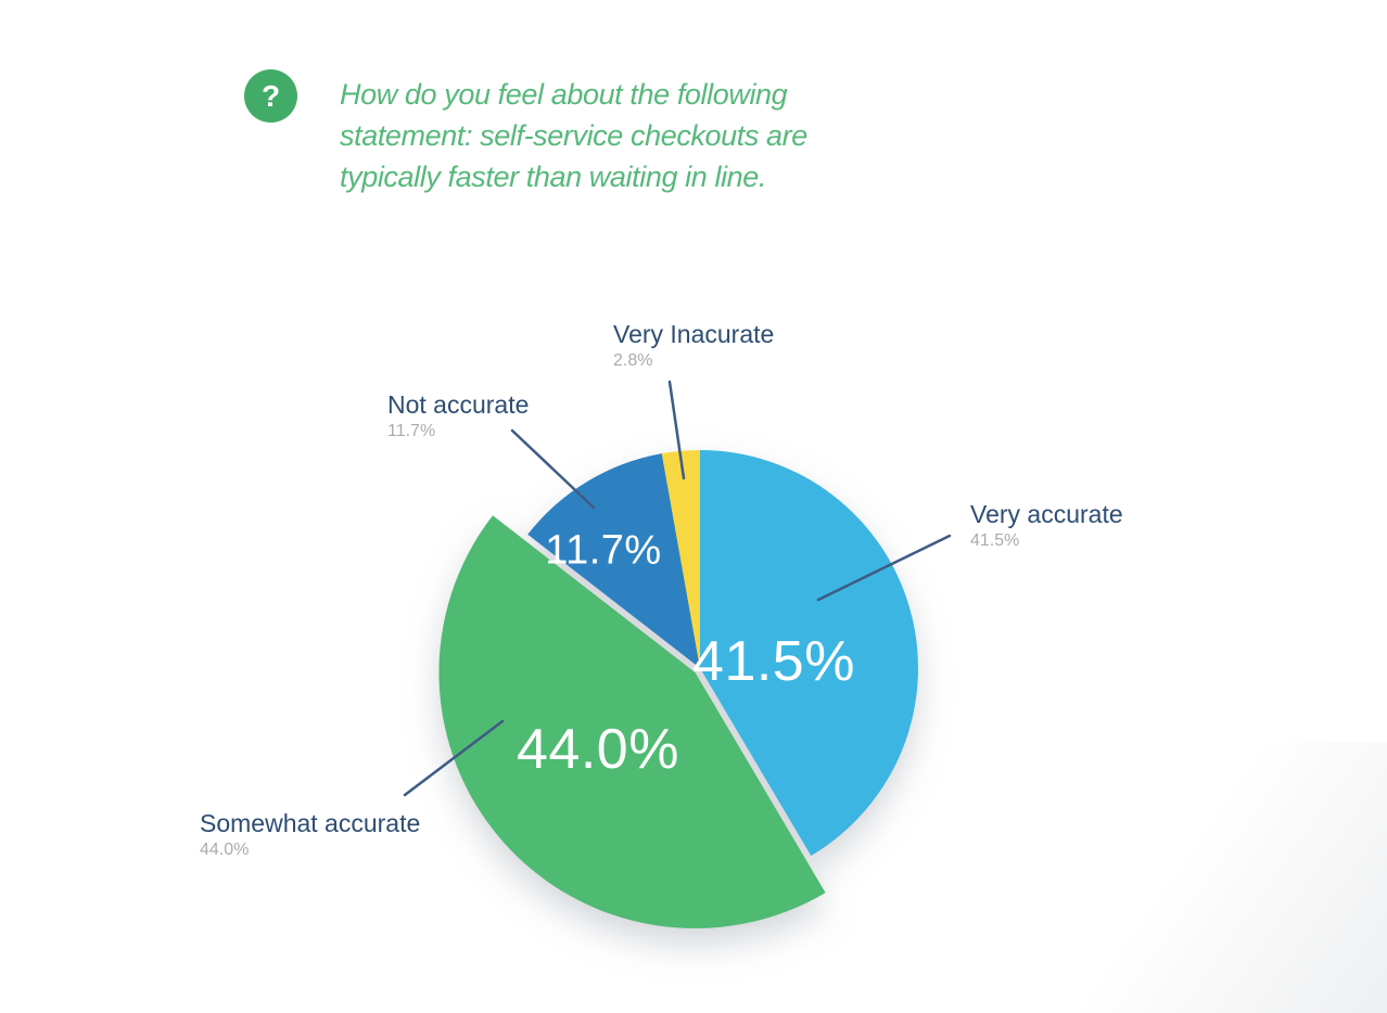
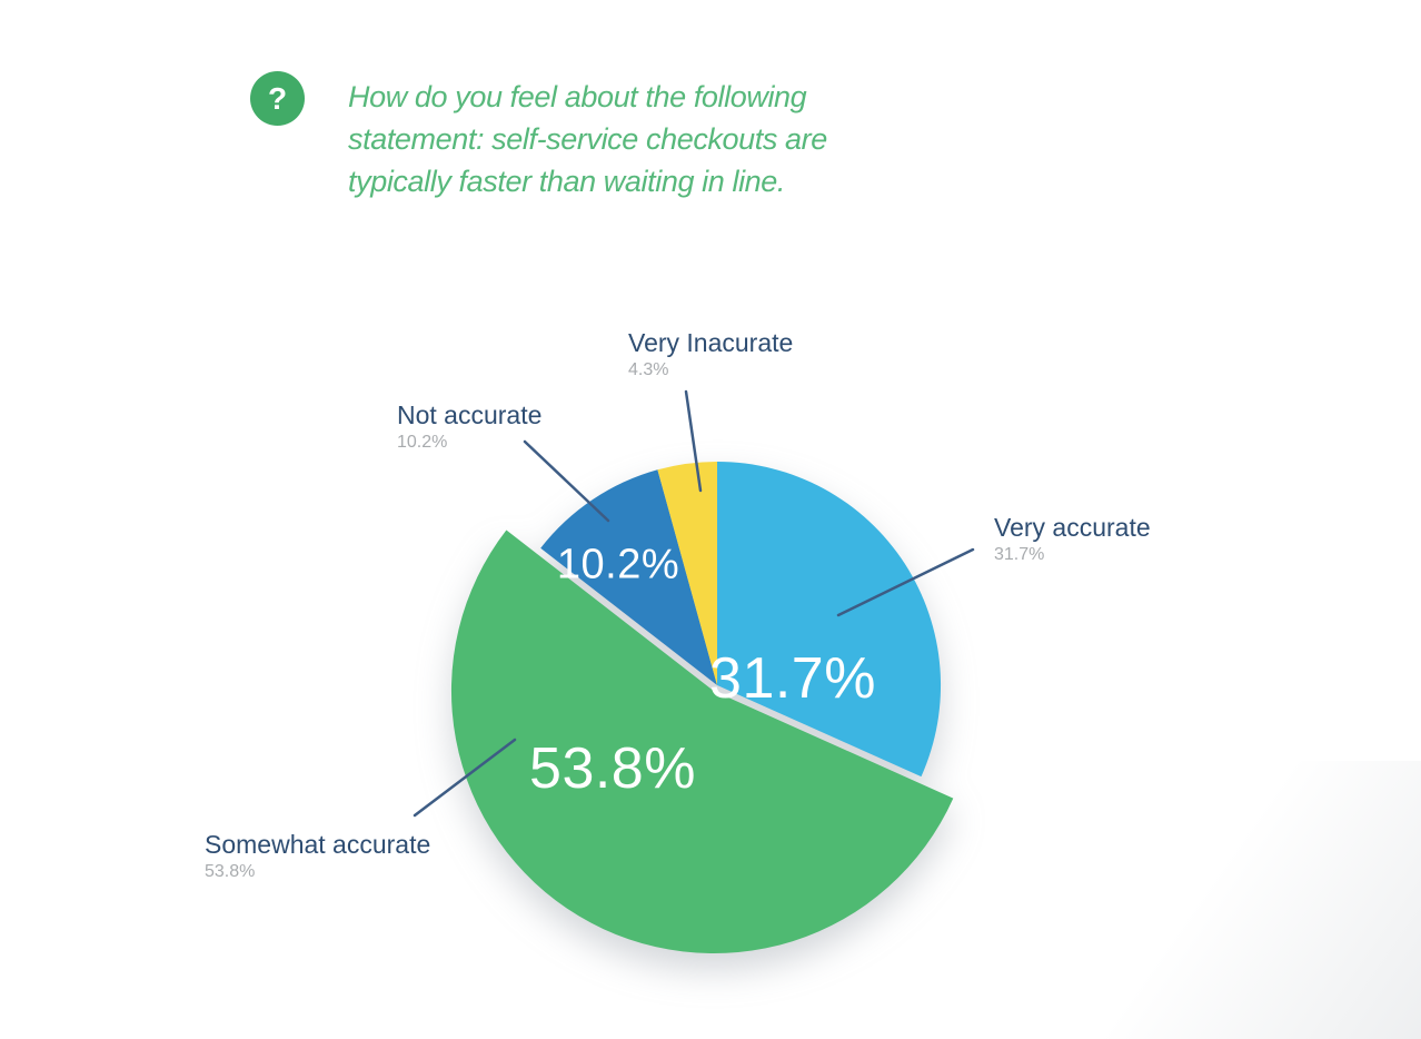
Very accurate: 41.5% -> 31.7%
Somewhat accurate: 44.0% -> 53.8%
Not accurate: 11.7% -> 10.2%
Very Inacurate: 2.8% -> 4.3%
